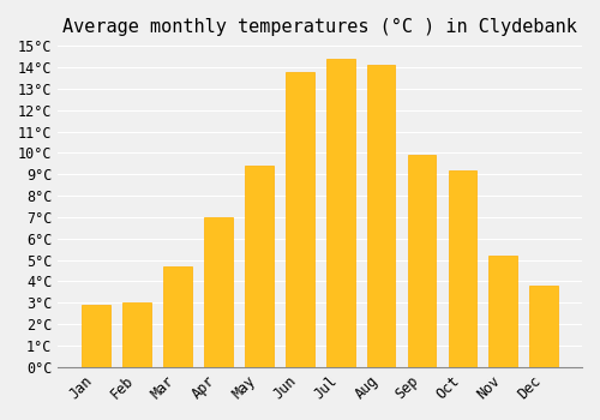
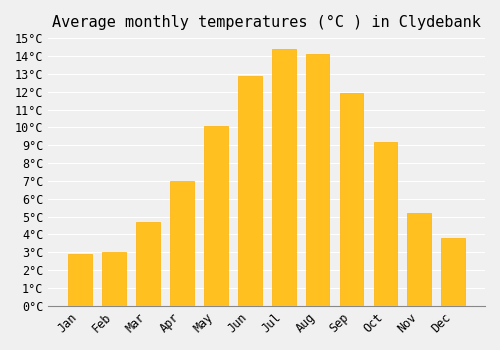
May: 9.4°C -> 10.1°C
Jun: 13.8°C -> 12.9°C
Sep: 9.9°C -> 11.9°C
